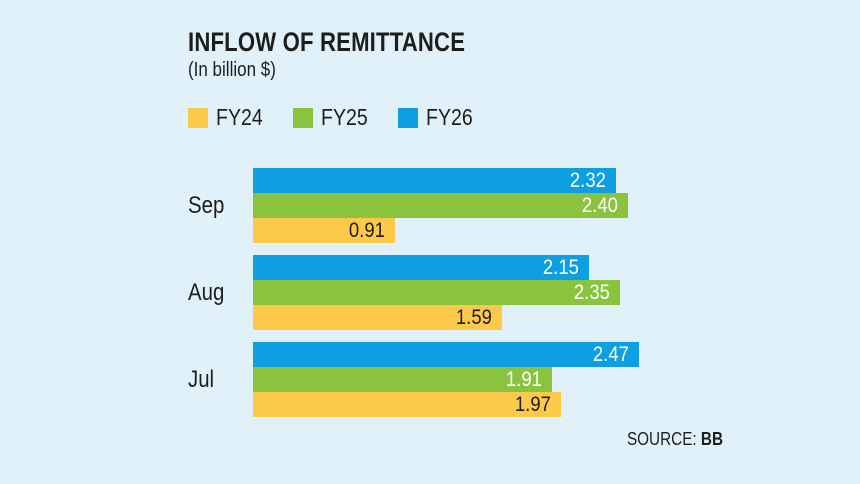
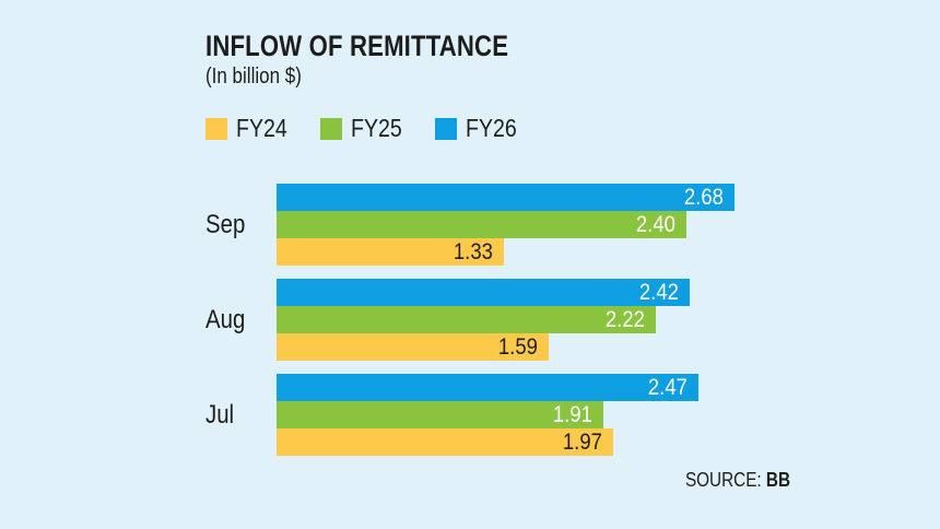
FY26/Sep: 2.32 -> 2.68
FY24/Sep: 0.91 -> 1.33
FY26/Aug: 2.15 -> 2.42
FY25/Aug: 2.35 -> 2.22
